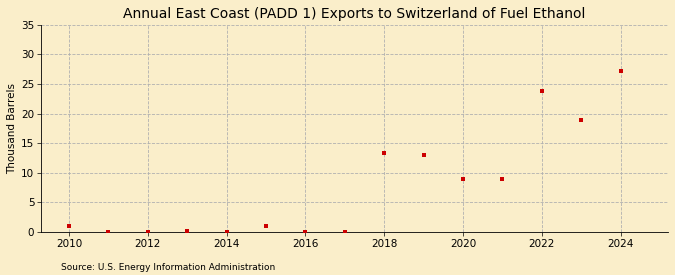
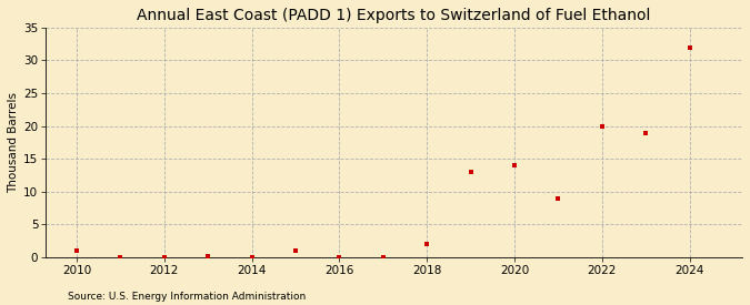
2018: 13.4 -> 2.0
2020: 9.0 -> 14.0
2022: 23.8 -> 20.0
2024: 27.2 -> 32.0
